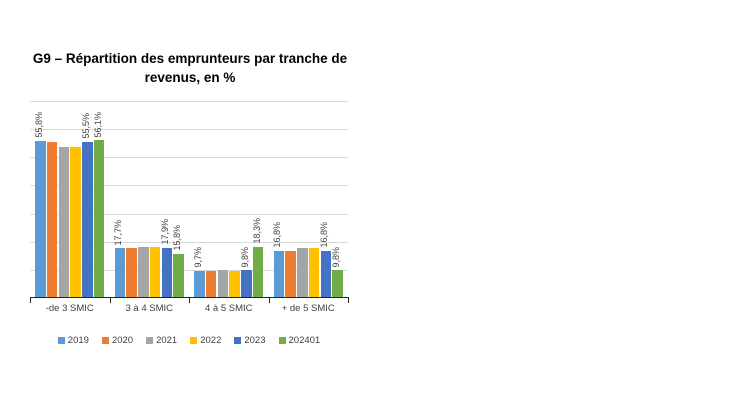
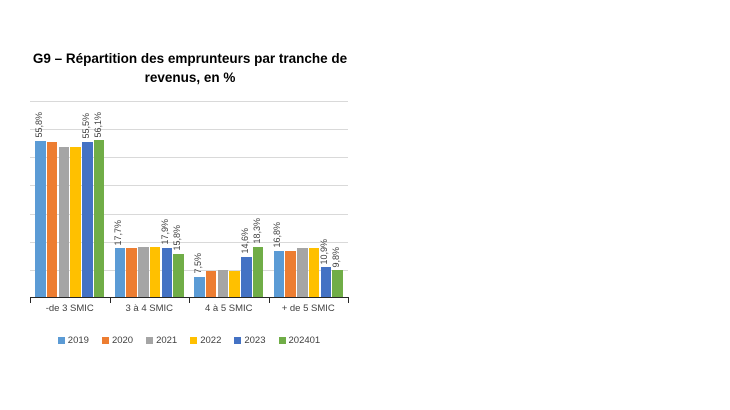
2019/4 à 5 SMIC: 9,7% -> 7,5%
2023/4 à 5 SMIC: 9,8% -> 14,6%
2023/+ de 5 SMIC: 16,8% -> 10,9%
